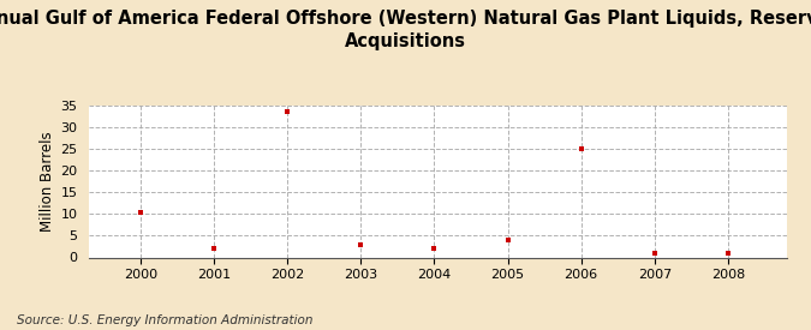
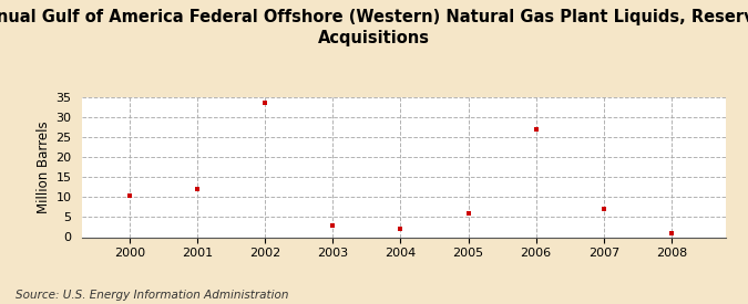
2001: 2.0 -> 12.0
2005: 4.0 -> 6.0
2006: 25.0 -> 27.0
2007: 1.0 -> 7.0
